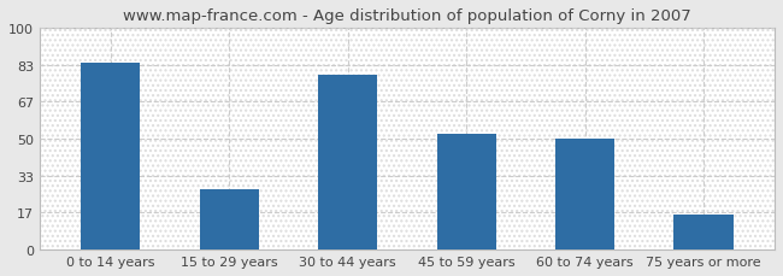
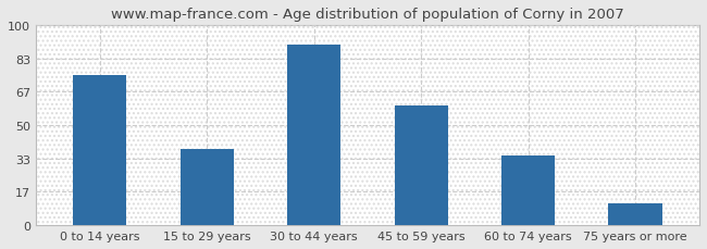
0 to 14 years: 84 -> 75
15 to 29 years: 27 -> 38
30 to 44 years: 79 -> 90
45 to 59 years: 52 -> 60
60 to 74 years: 50 -> 35
75 years or more: 16 -> 11
